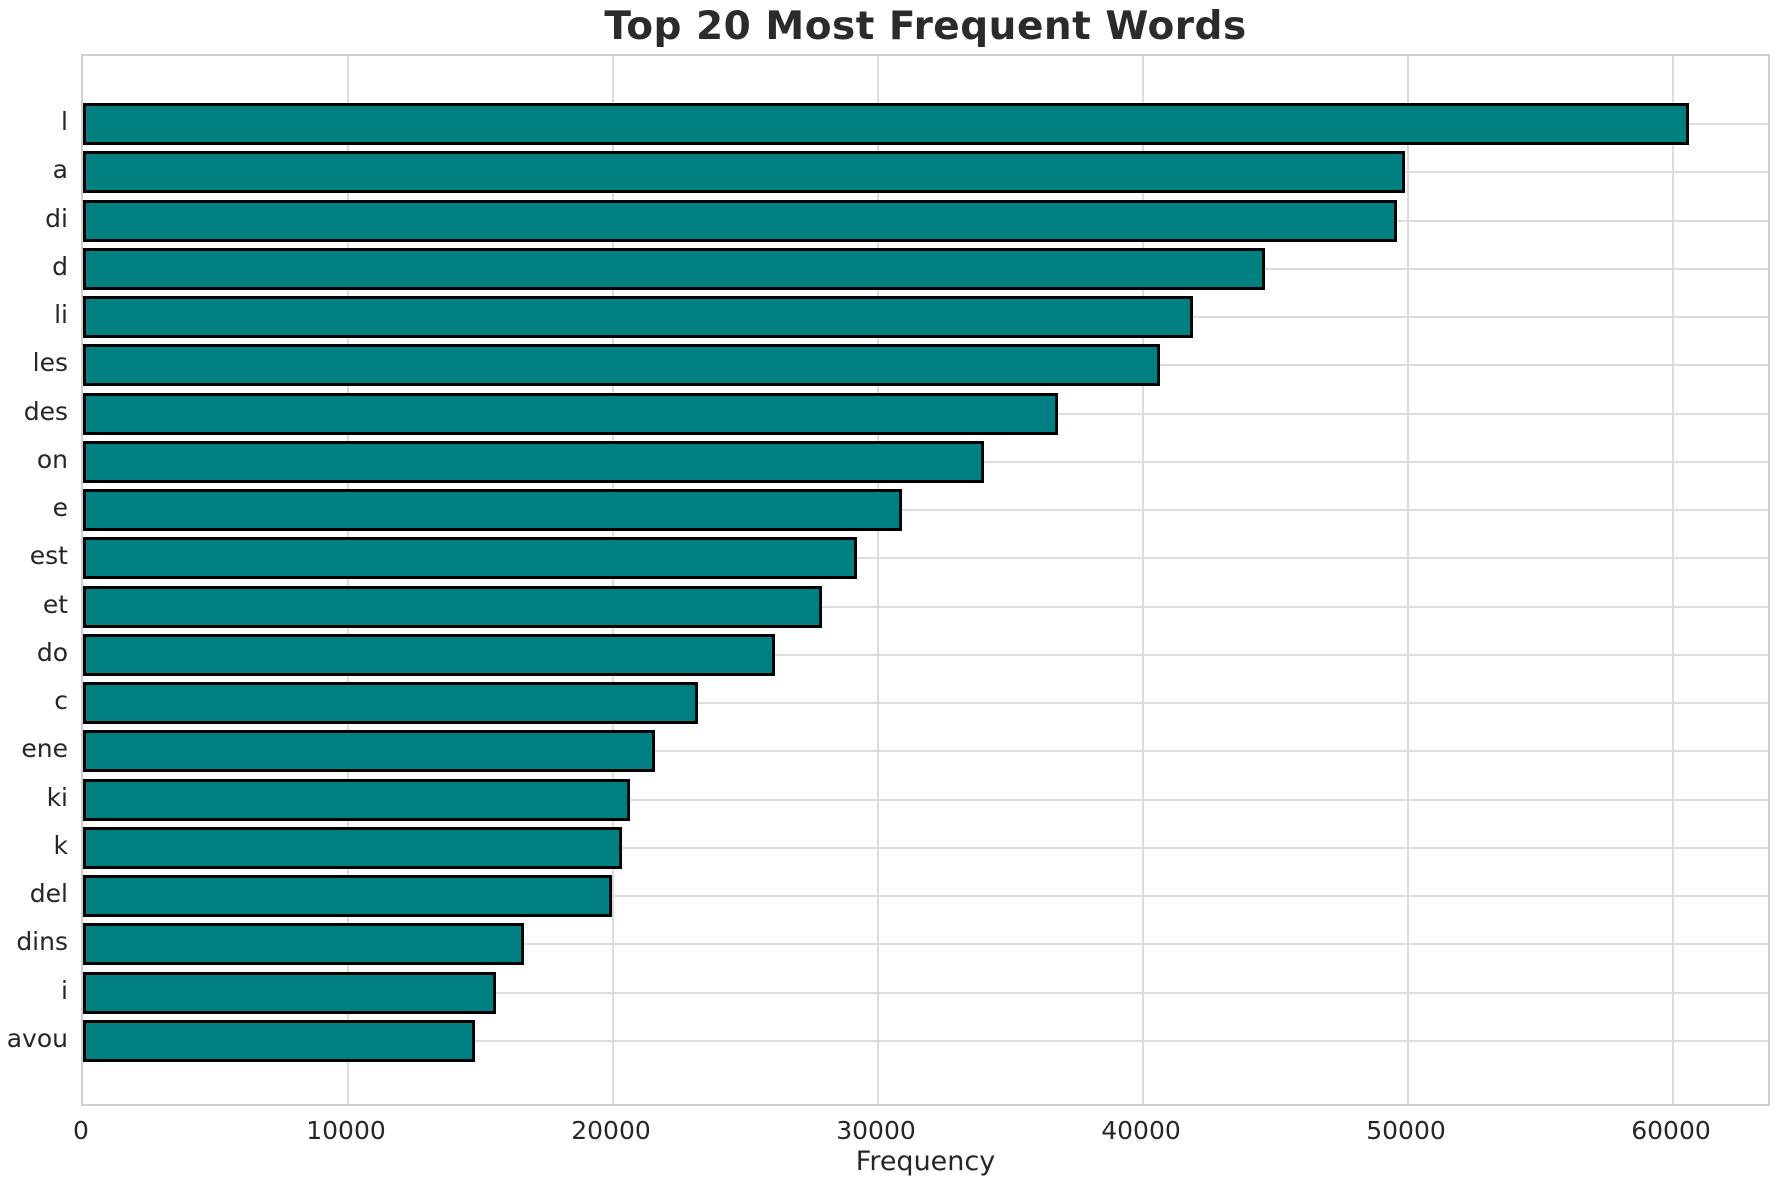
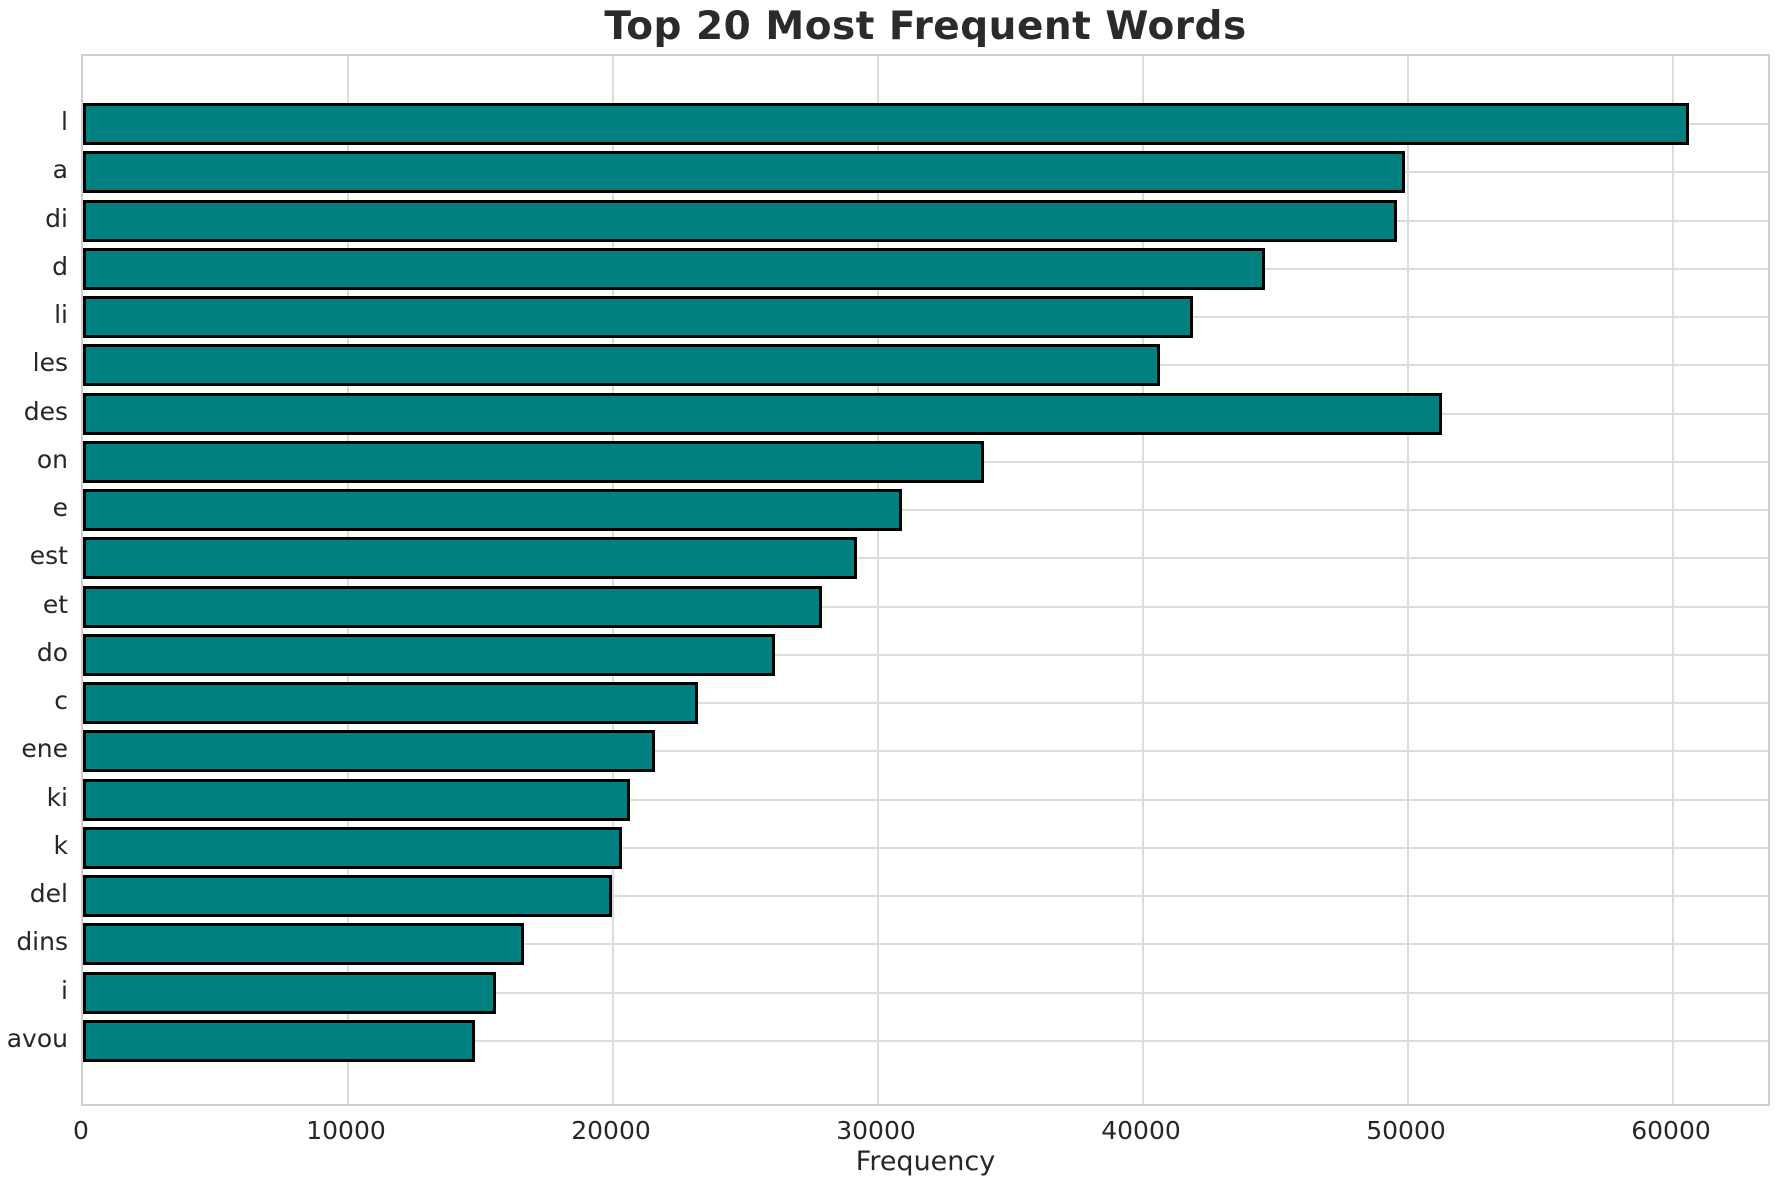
des: 36800 -> 51300
